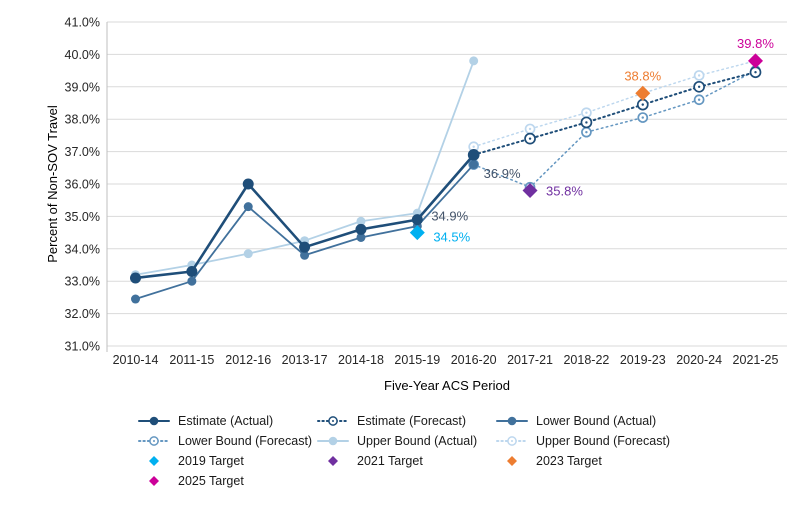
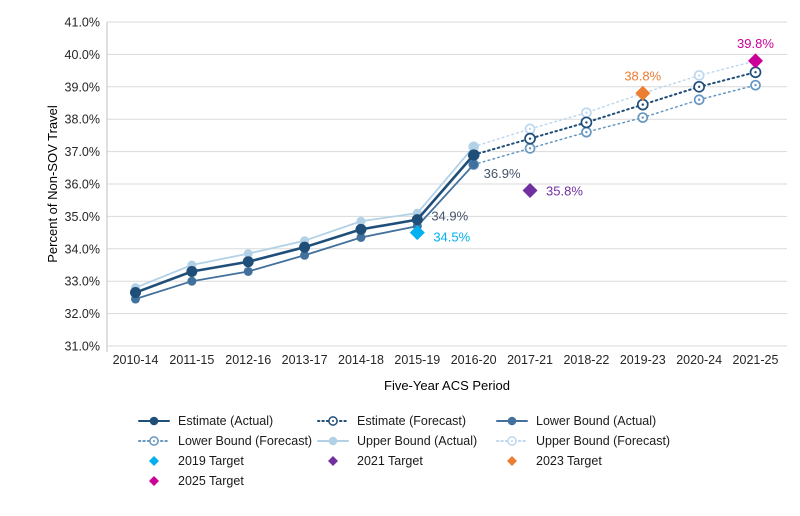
Estimate (Actual)/2010-14: 33.1% -> 32.6%
Upper Bound (Actual)/2010-14: 33.2% -> 32.8%
Estimate (Actual)/2012-16: 36.0% -> 33.6%
Lower Bound (Actual)/2012-16: 35.3% -> 33.3%
Upper Bound (Actual)/2016-20: 39.8% -> 37.1%
Lower Bound (Forecast)/2017-21: 35.9% -> 37.1%
Lower Bound (Forecast)/2021-25: 39.5% -> 39.0%
